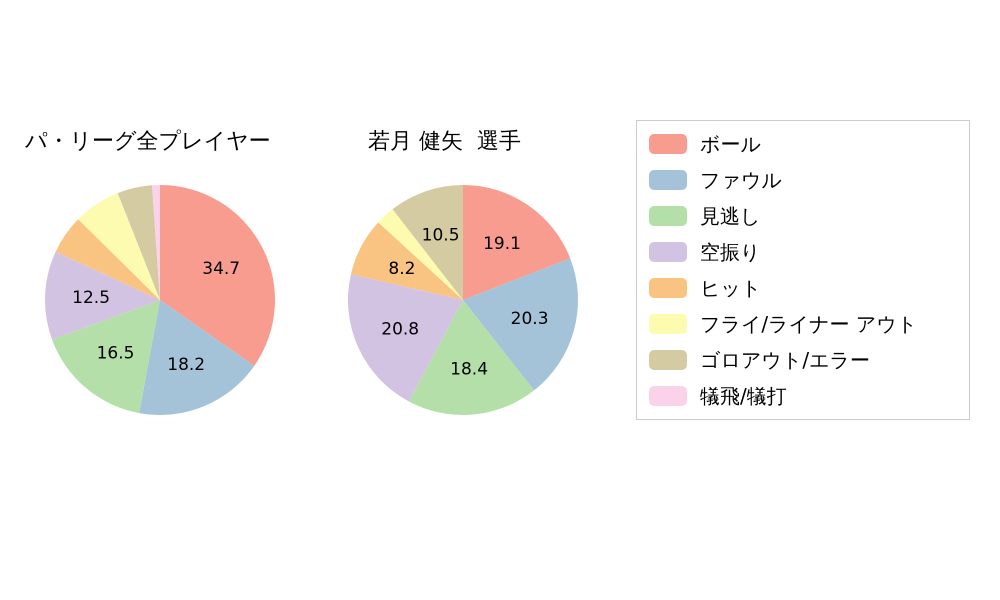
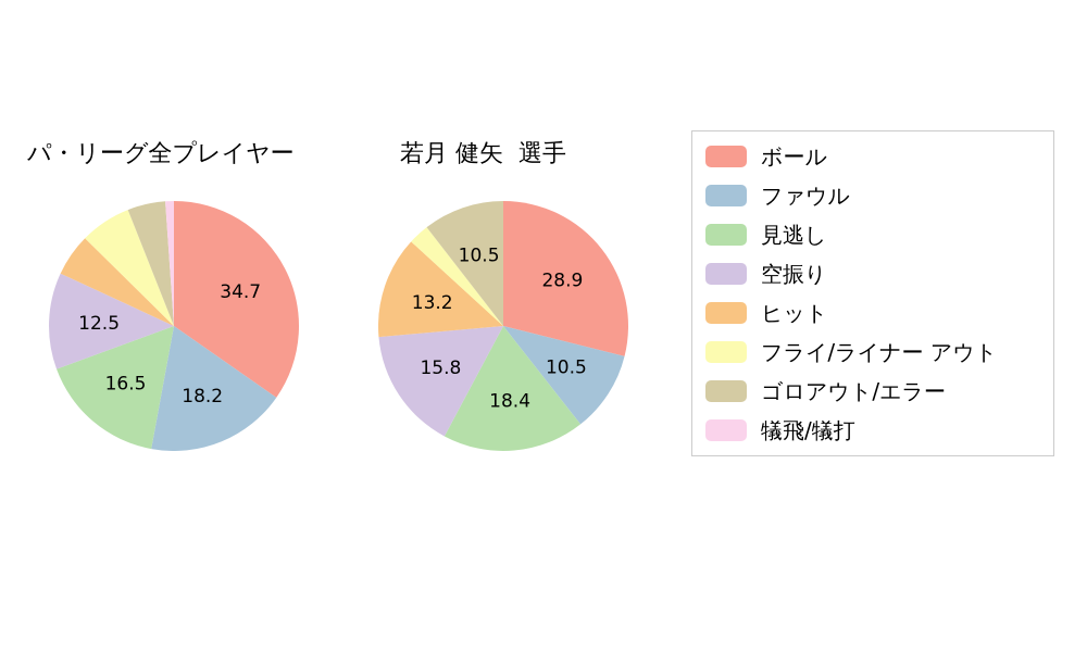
若月 健矢 選手/ボール: 19.1 -> 28.9
若月 健矢 選手/ファウル: 20.3 -> 10.5
若月 健矢 選手/空振り: 20.8 -> 15.8
若月 健矢 選手/ヒット: 8.2 -> 13.2
